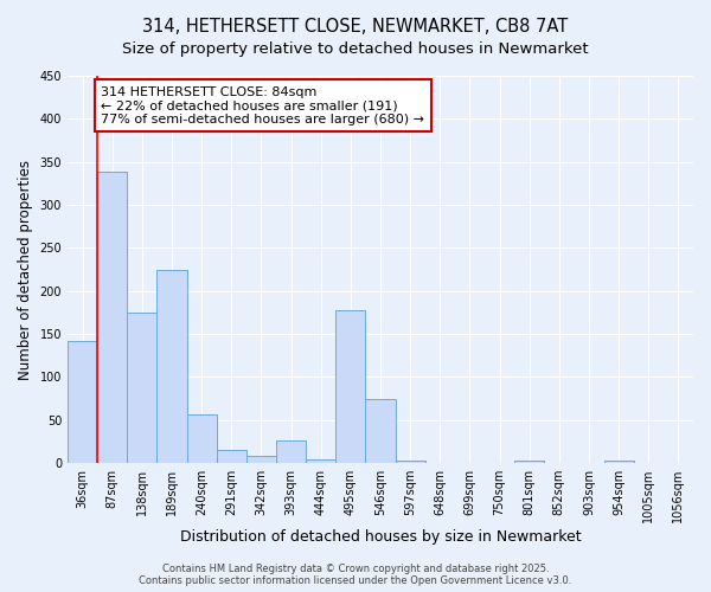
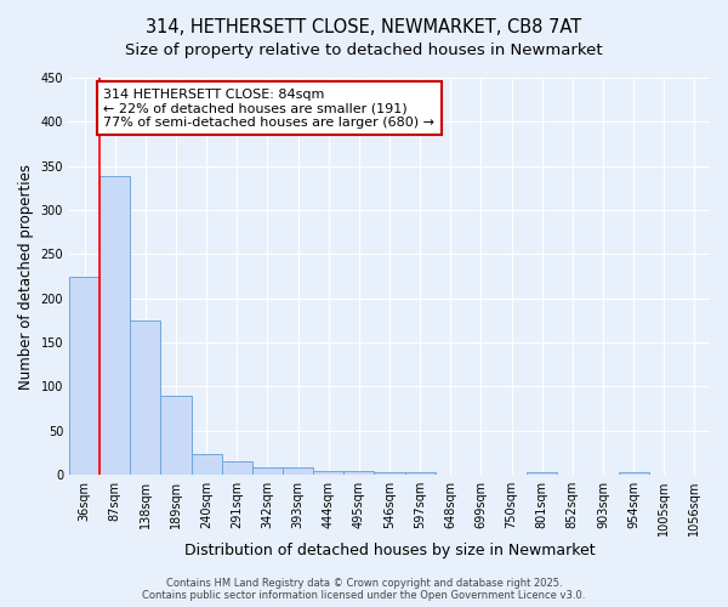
36sqm: 142 -> 225
189sqm: 224 -> 90
240sqm: 56 -> 23
393sqm: 26 -> 8
495sqm: 178 -> 5
546sqm: 74 -> 3
